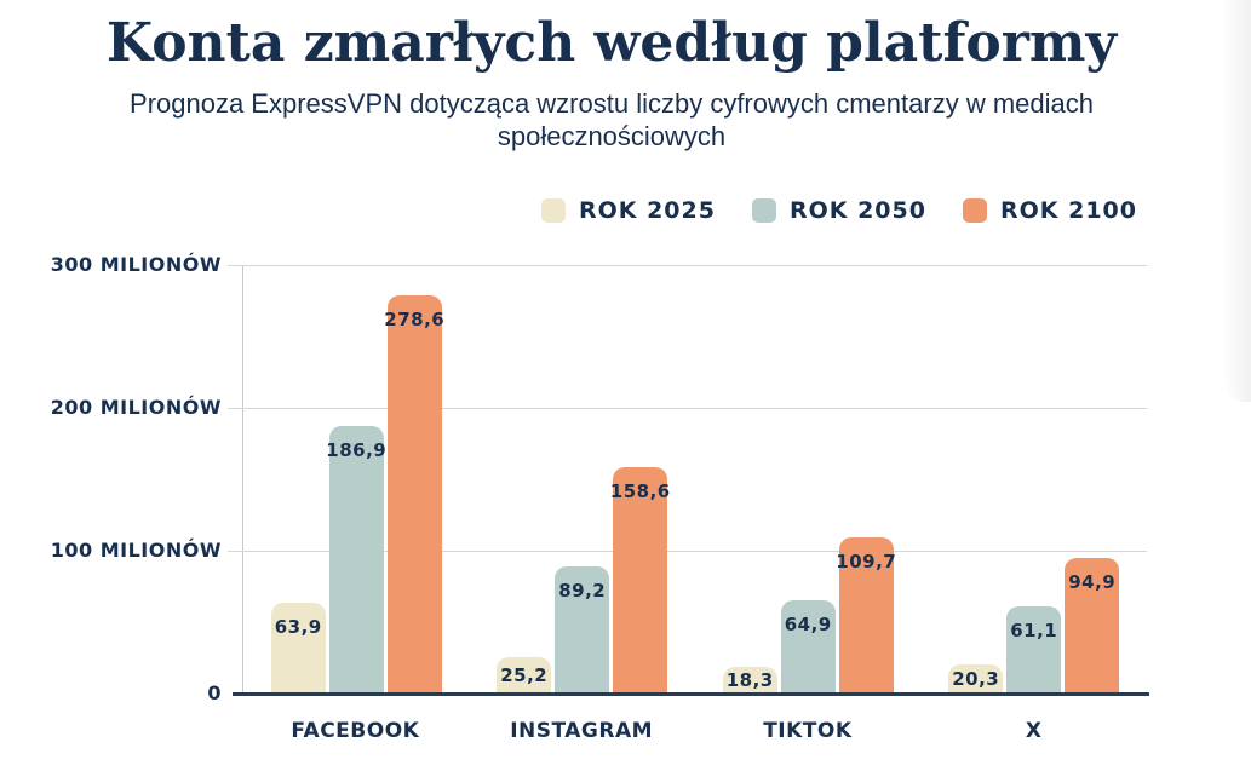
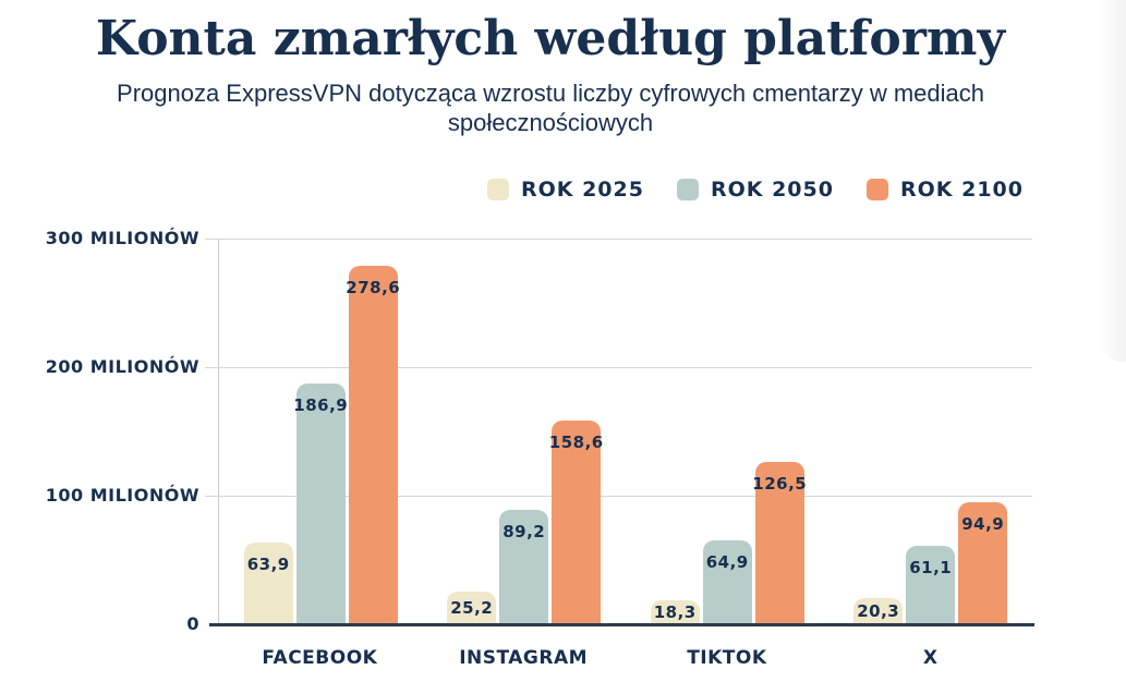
ROK 2100/TIKTOK: 109,7 -> 126,5
